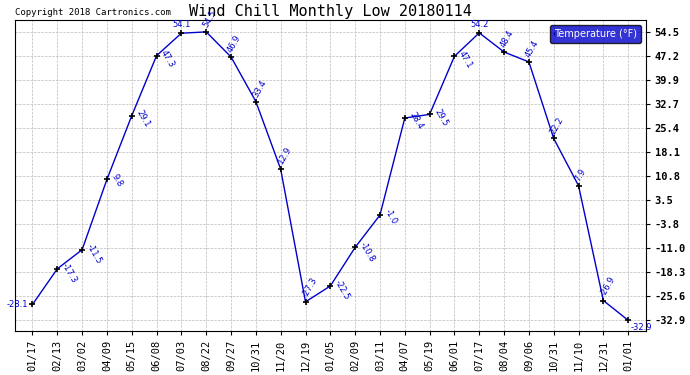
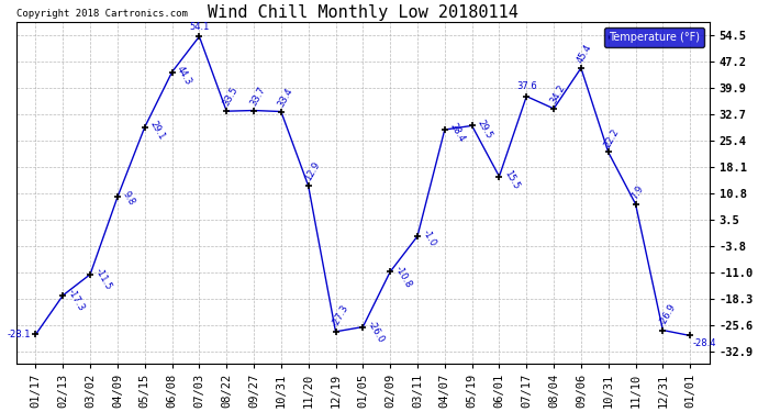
06/08: 47.3 -> 44.3
08/22: 54.5 -> 33.5
09/27: 46.9 -> 33.7
01/05: -22.5 -> -26.0
06/01: 47.1 -> 15.5
07/17: 54.2 -> 37.6
08/04: 48.4 -> 34.2
01/01: -32.9 -> -28.4
